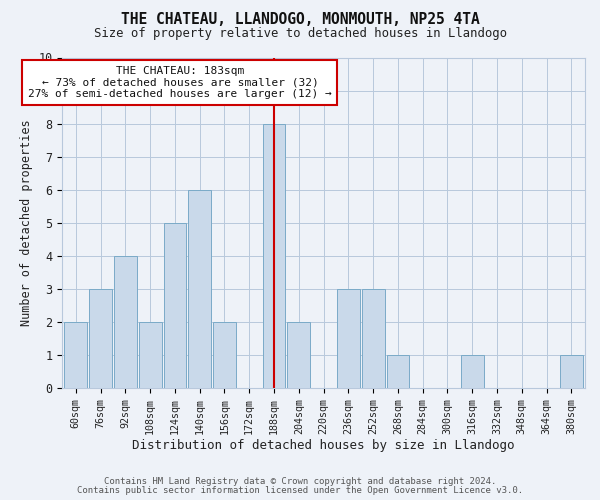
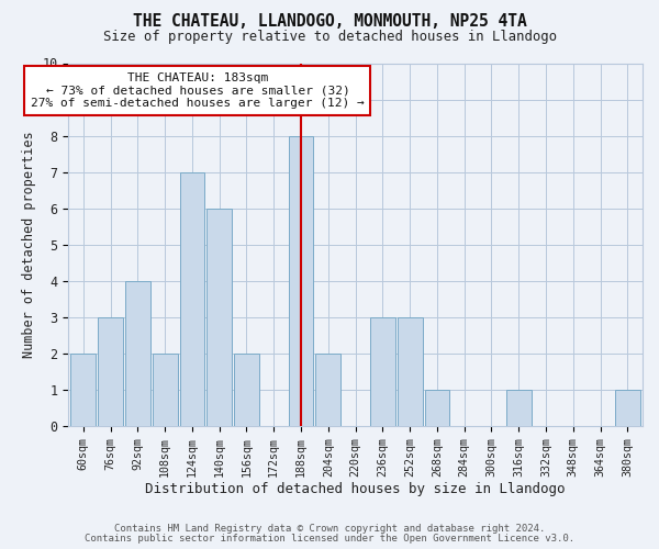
124sqm: 5 -> 7
